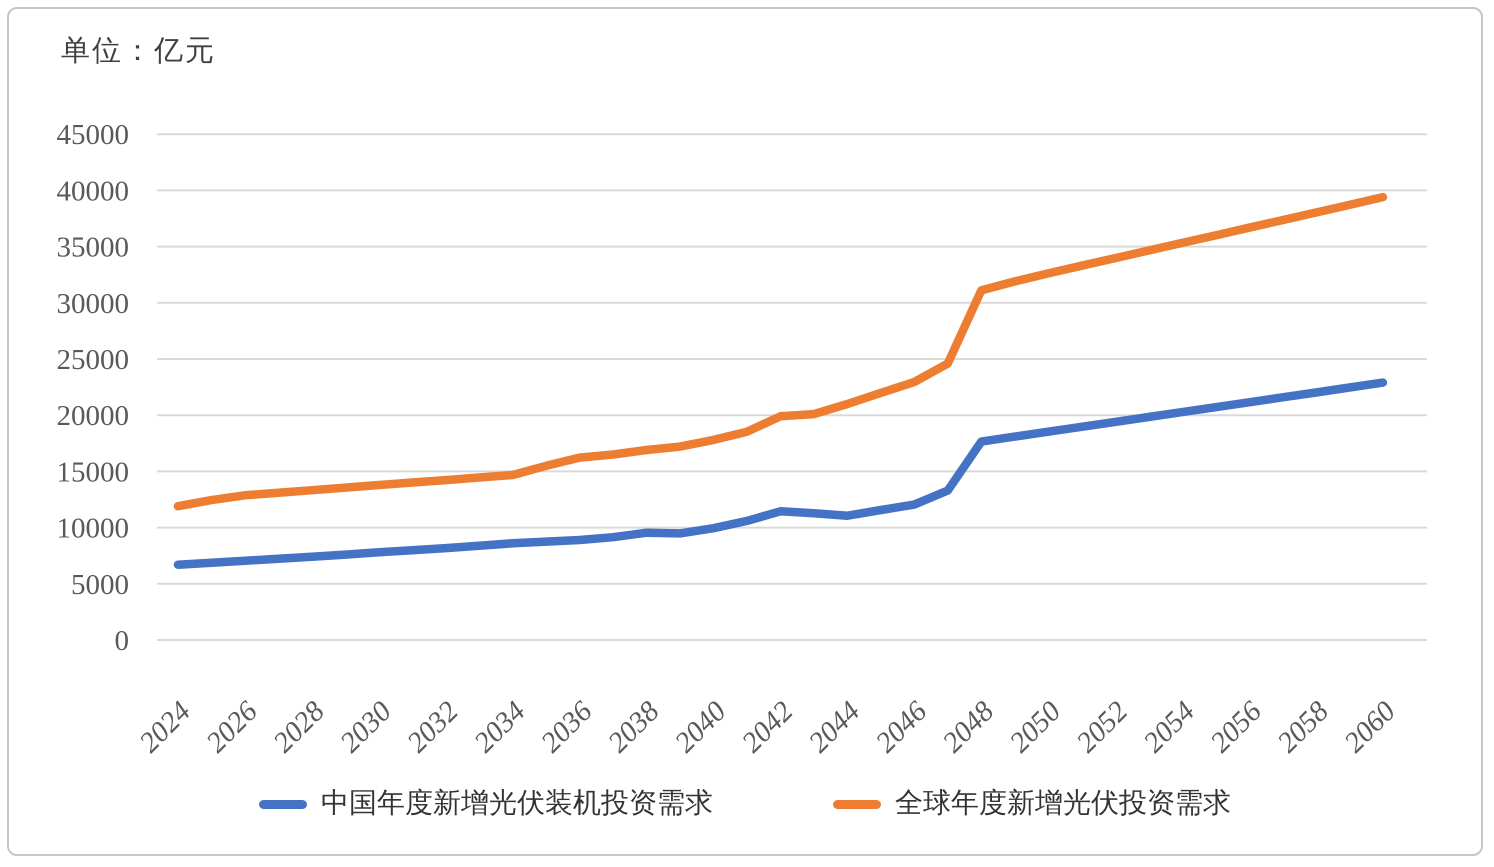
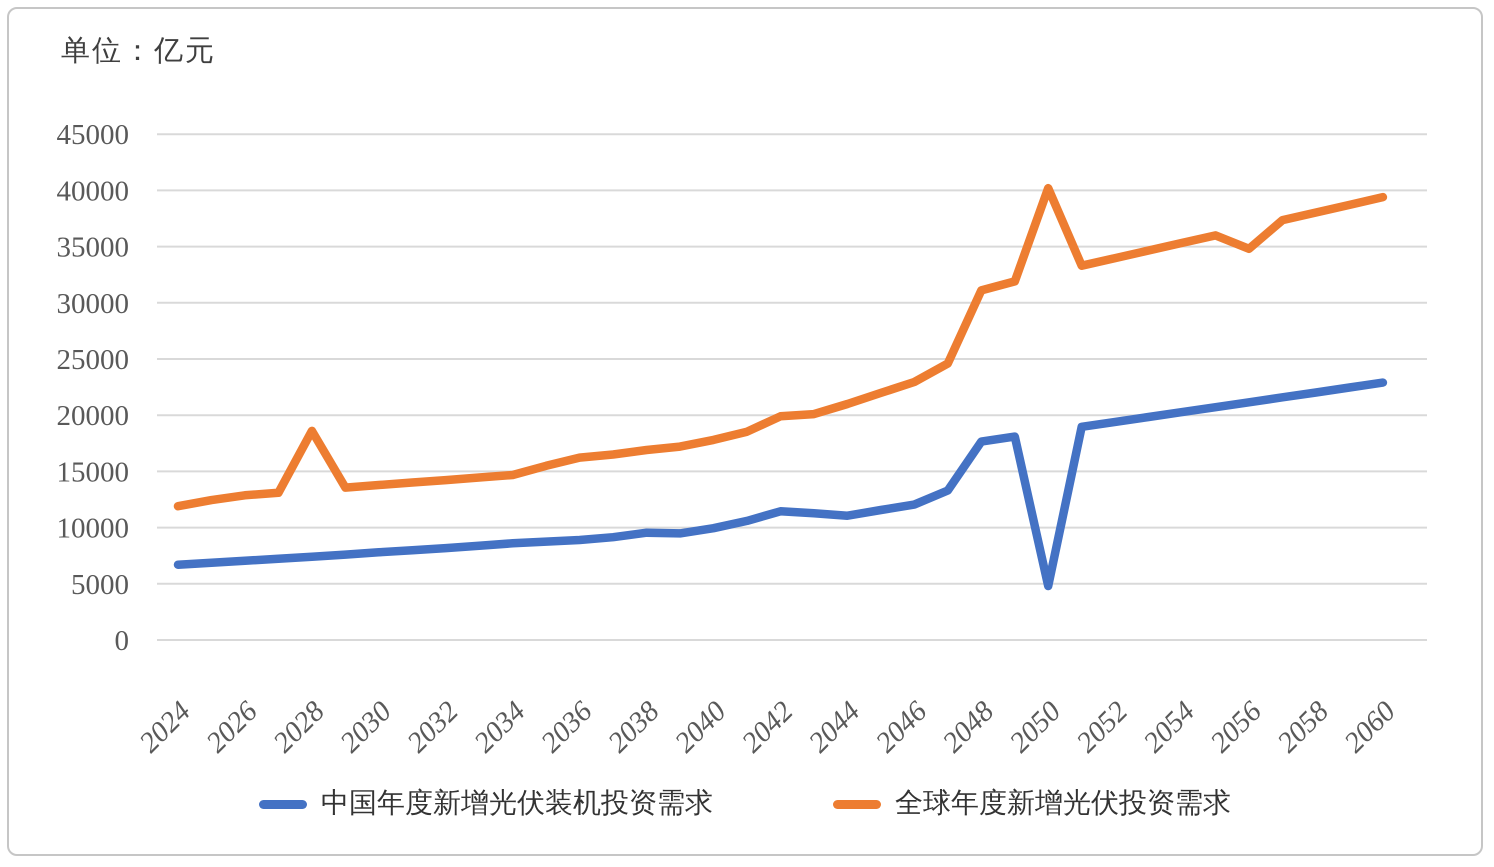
全球年度新增光伏投资需求/2028: 13300 -> 18600
中国年度新增光伏装机投资需求/2050: 18500 -> 4800
全球年度新增光伏投资需求/2050: 32600 -> 40200
全球年度新增光伏投资需求/2056: 36700 -> 34800
